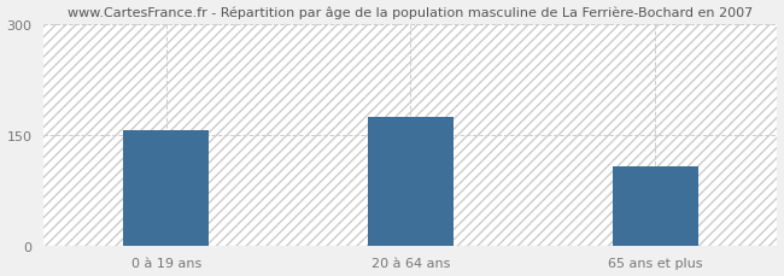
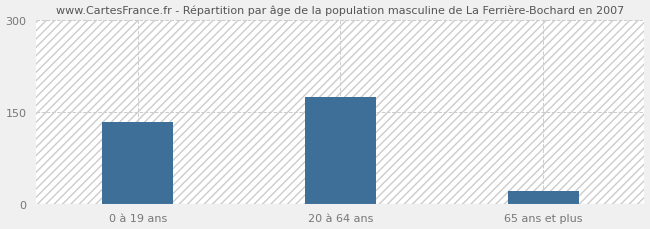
0 à 19 ans: 156 -> 133
65 ans et plus: 108 -> 20
